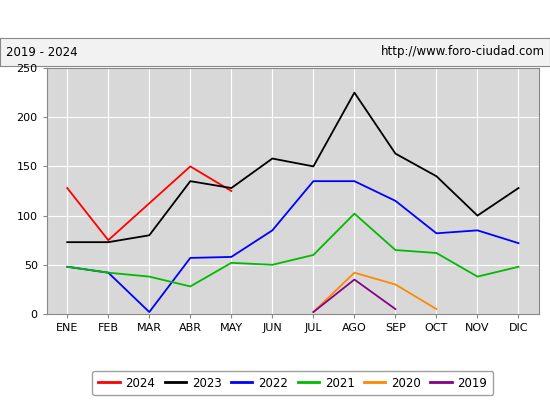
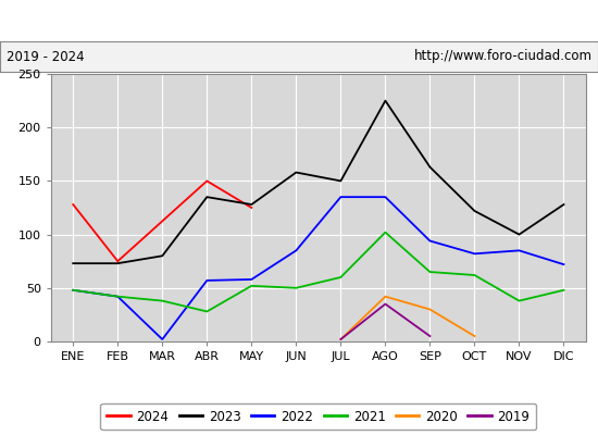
2022/SEP: 115 -> 94
2023/OCT: 140 -> 122
